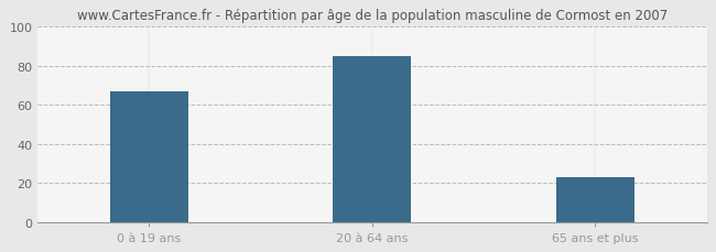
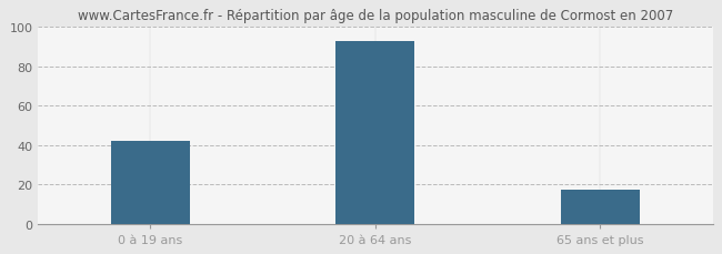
0 à 19 ans: 67 -> 42
20 à 64 ans: 85 -> 93
65 ans et plus: 23 -> 17
